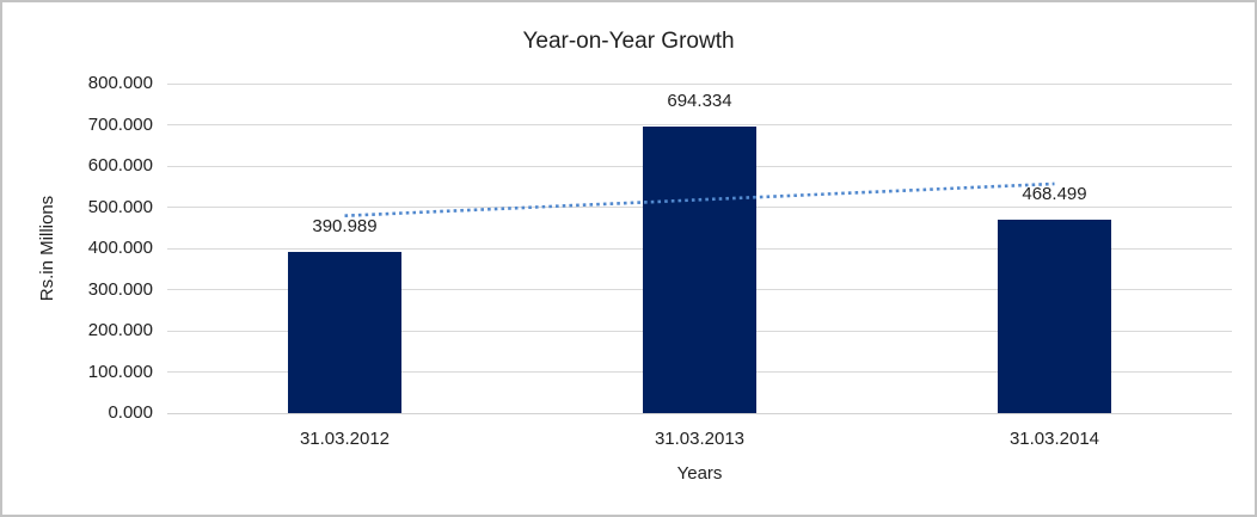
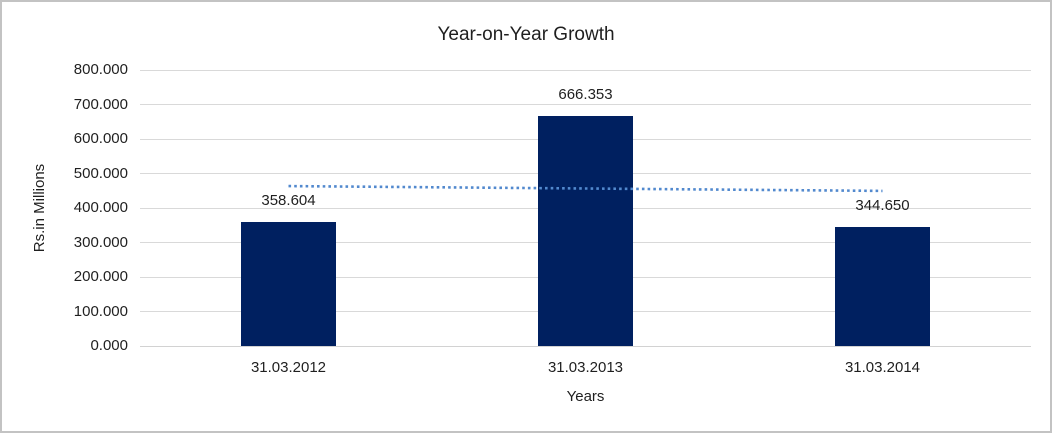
31.03.2012: 390.989 -> 358.604
31.03.2013: 694.334 -> 666.353
31.03.2014: 468.499 -> 344.650
